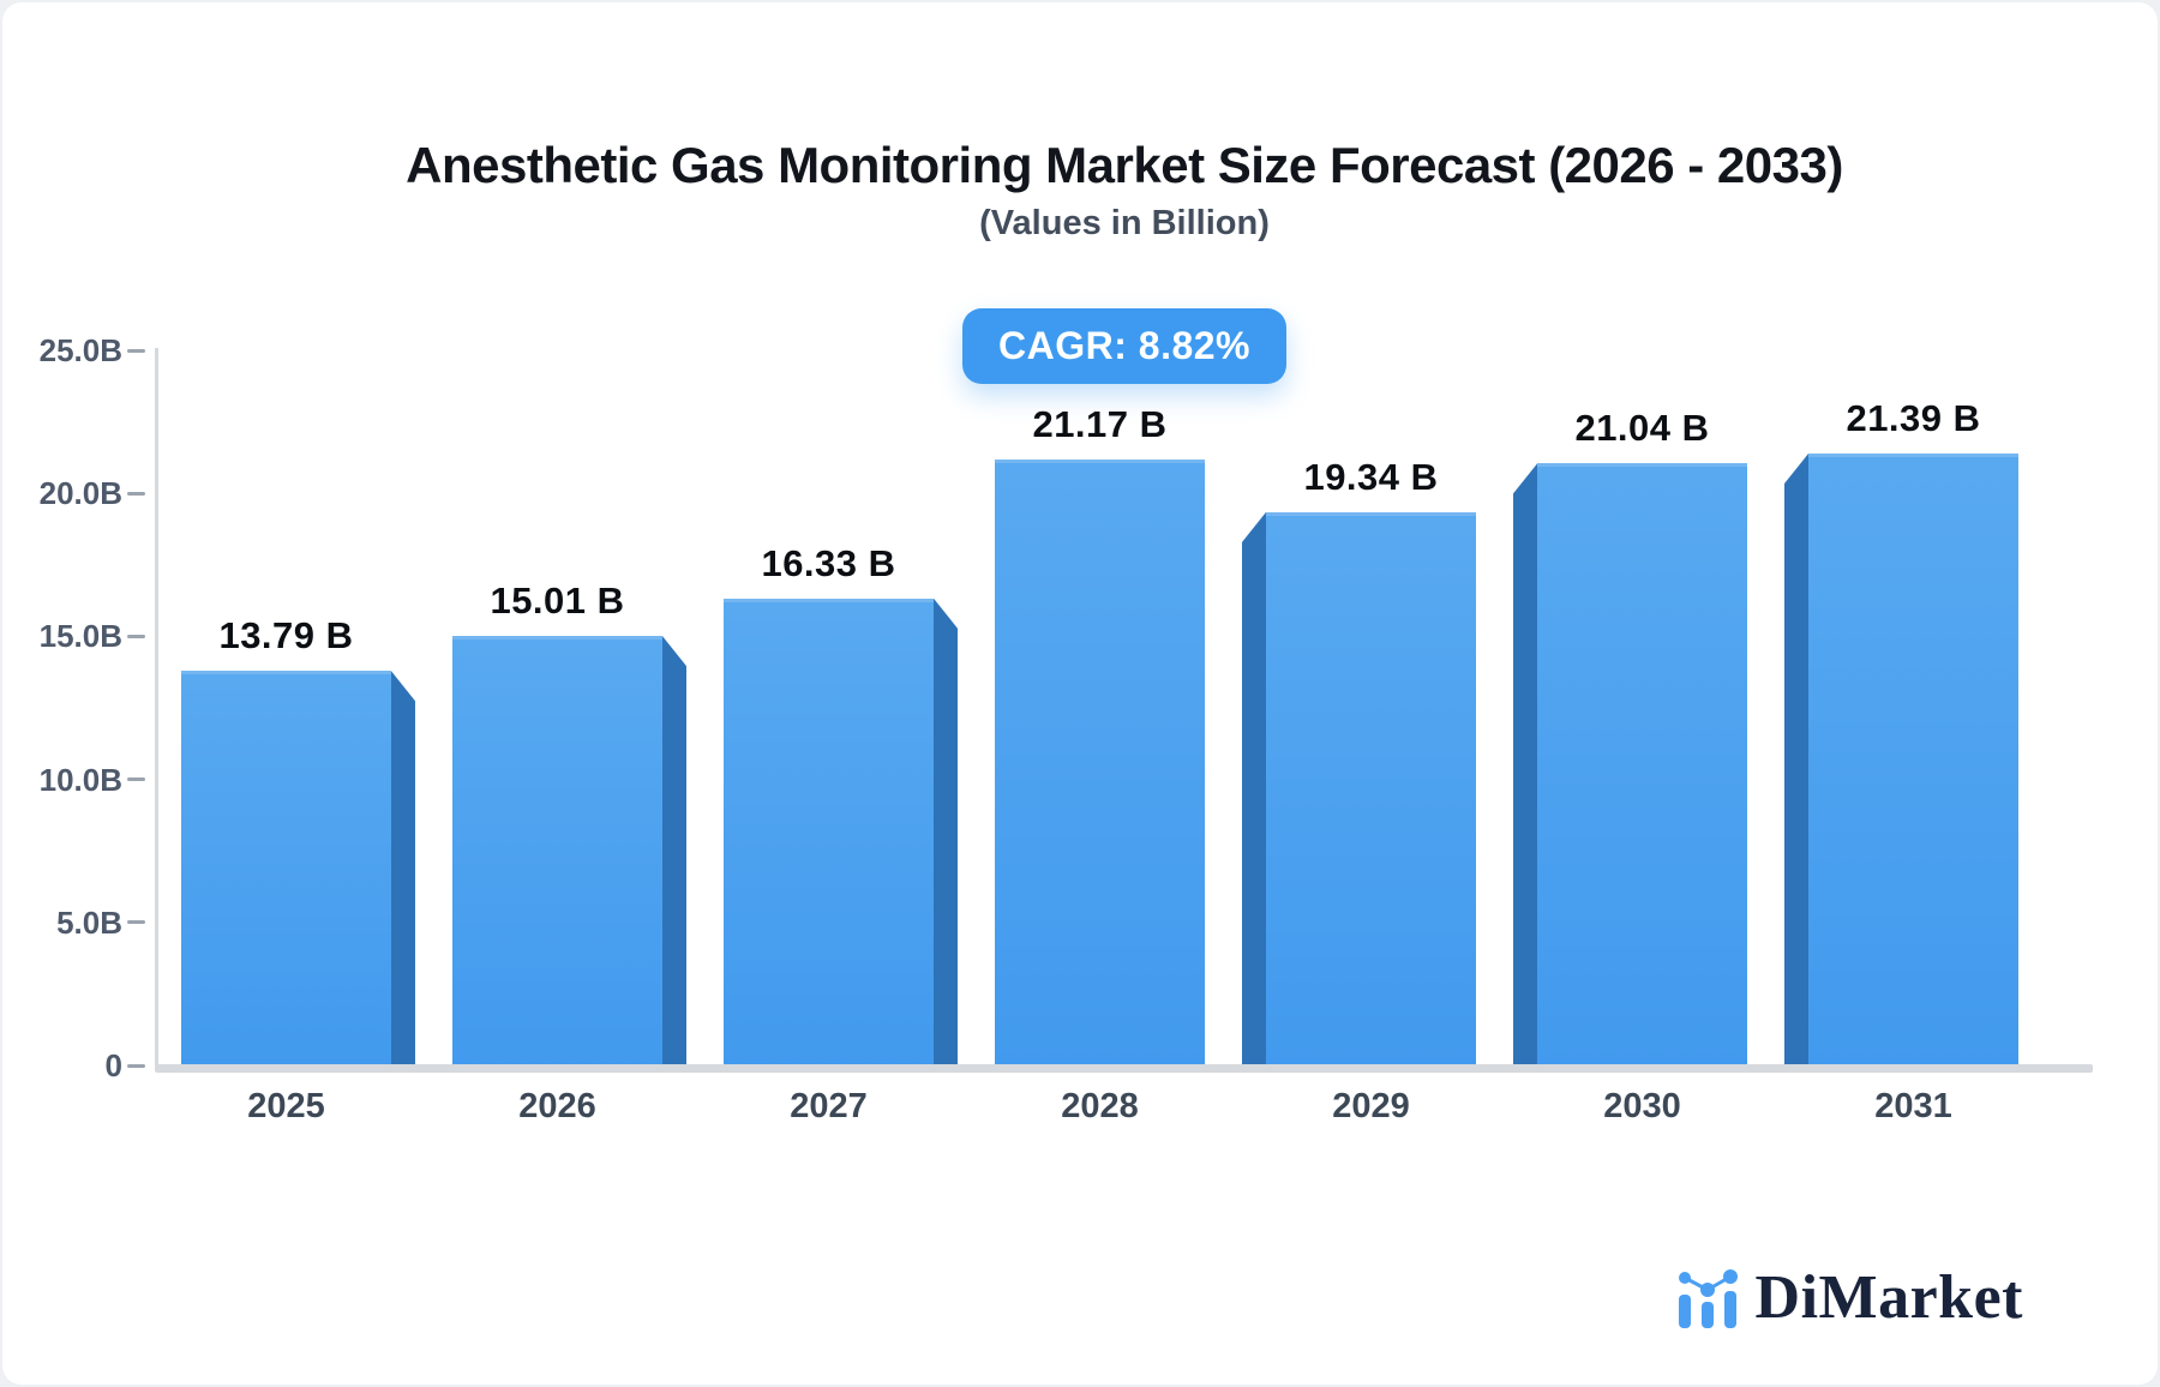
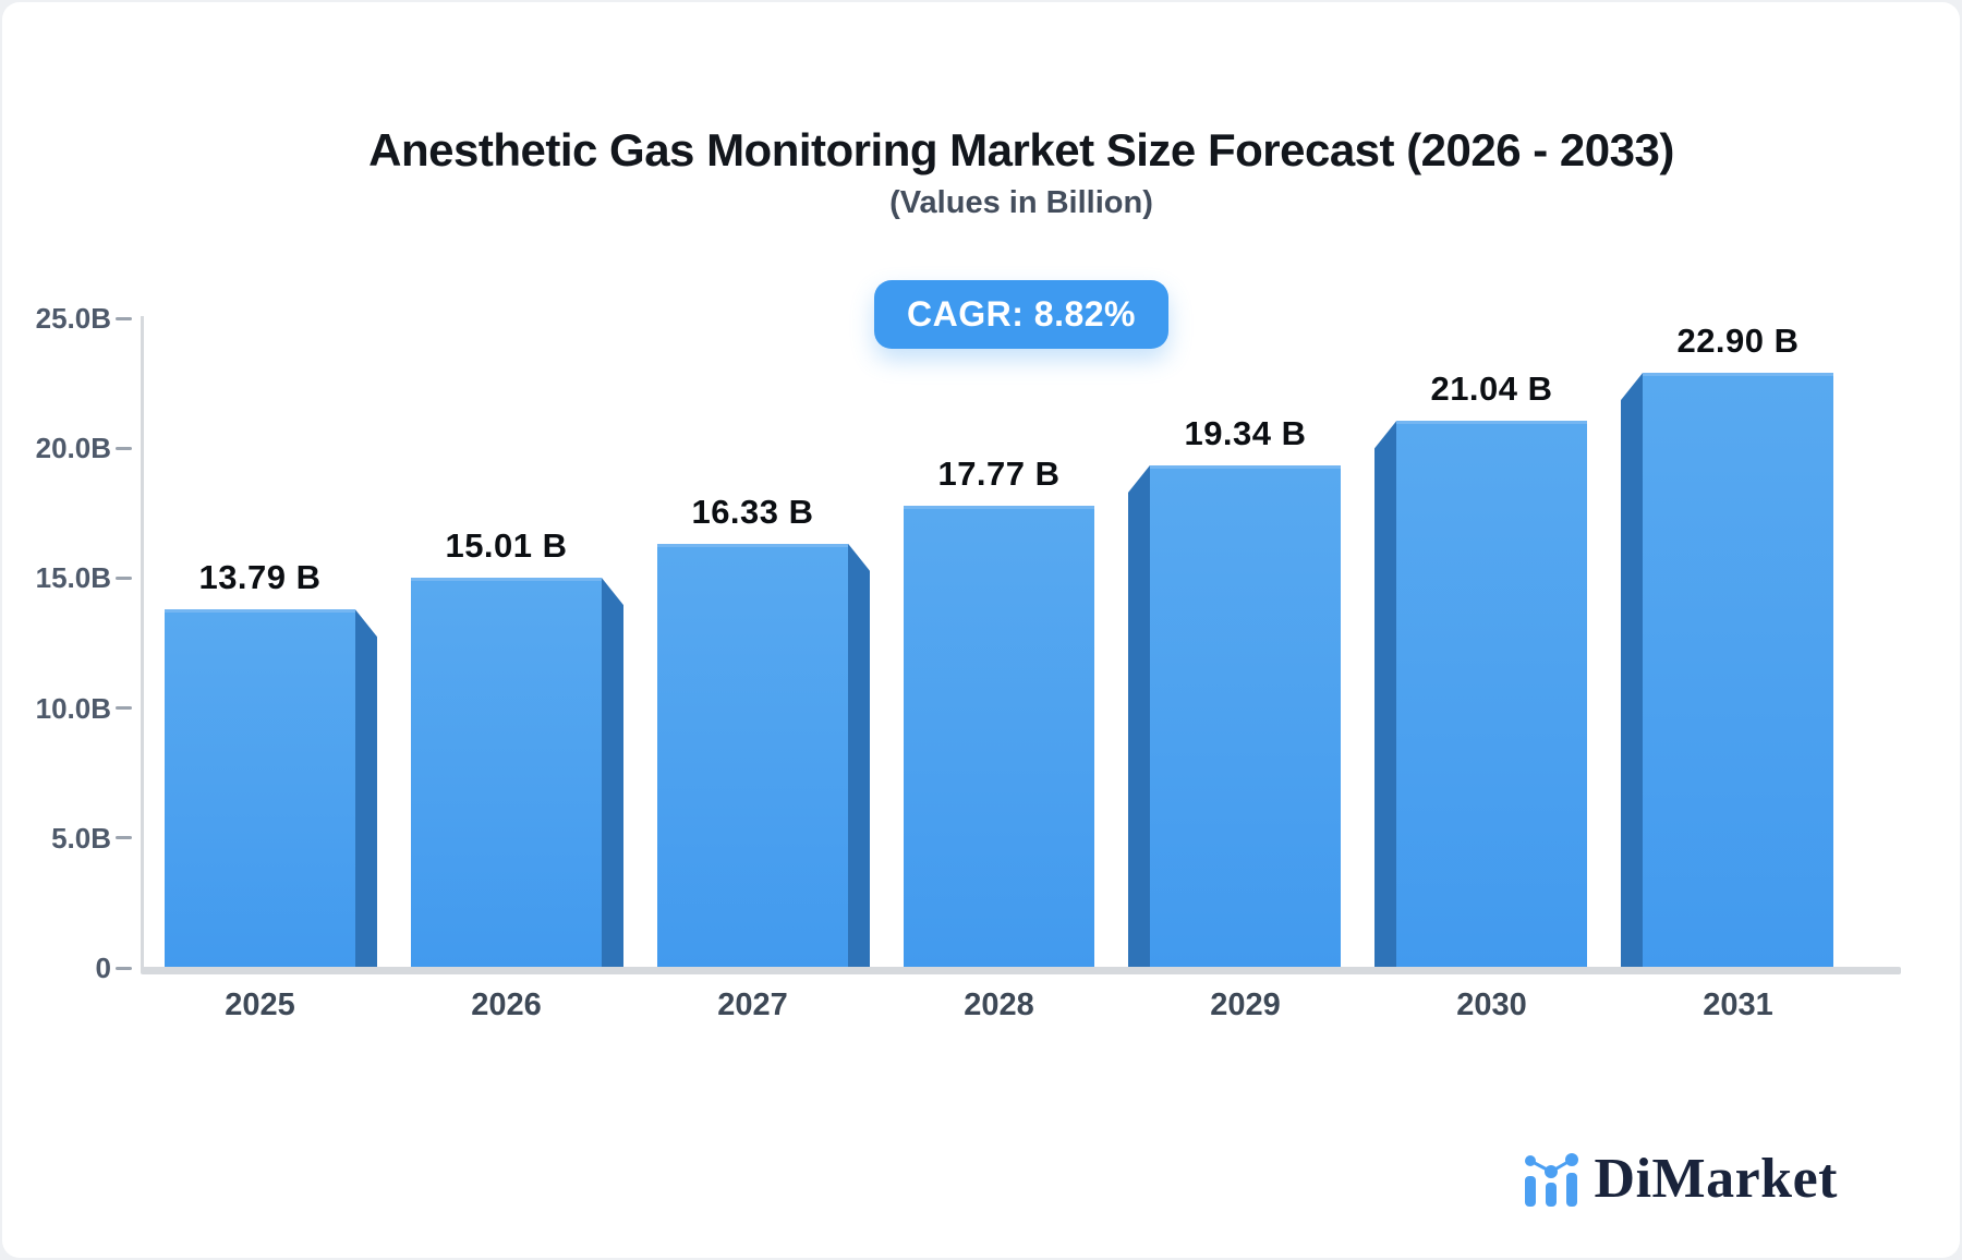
2028: 21.17 -> 17.77
2031: 21.39 -> 22.90
